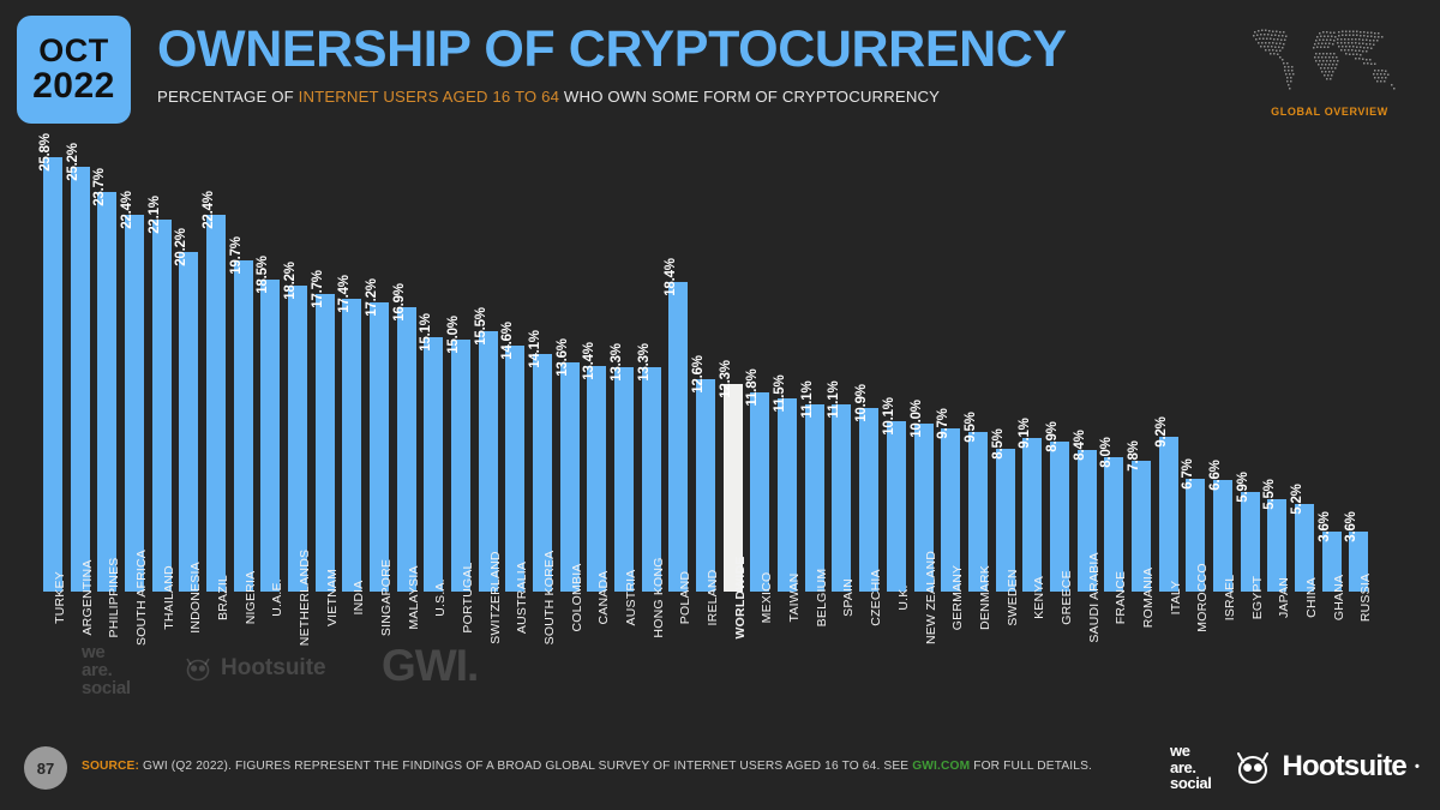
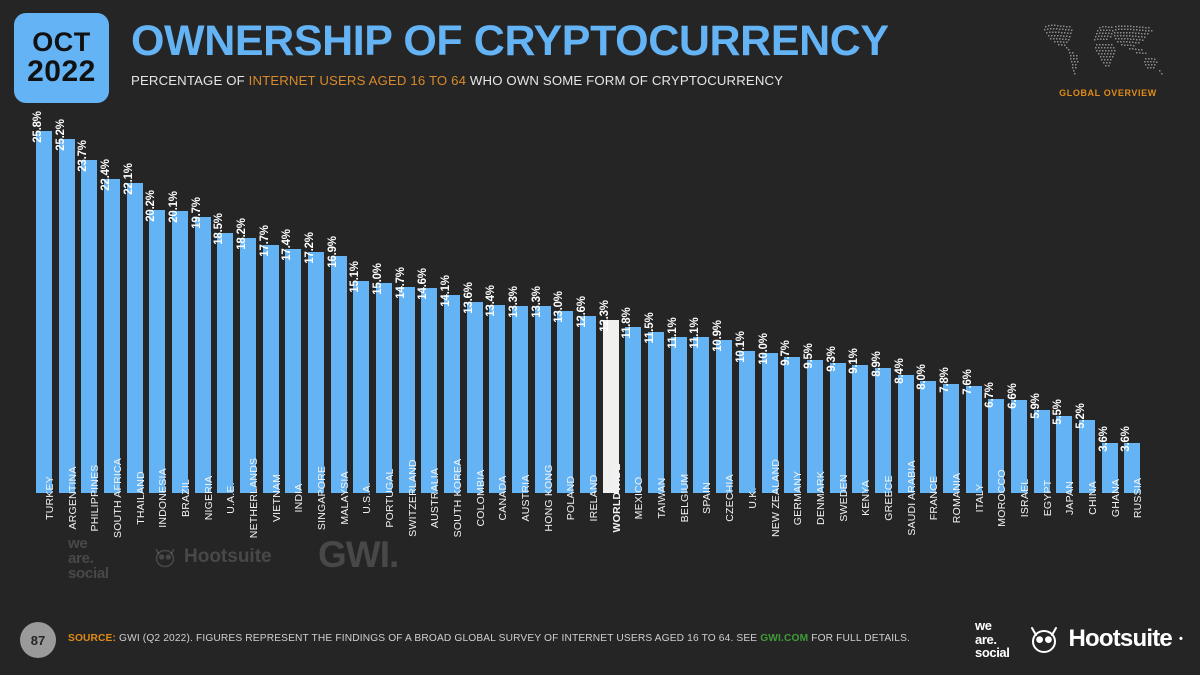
BRAZIL: 22.4% -> 20.1%
SWITZERLAND: 15.5% -> 14.7%
POLAND: 18.4% -> 13.0%
SWEDEN: 8.5% -> 9.3%
ITALY: 9.2% -> 7.6%
